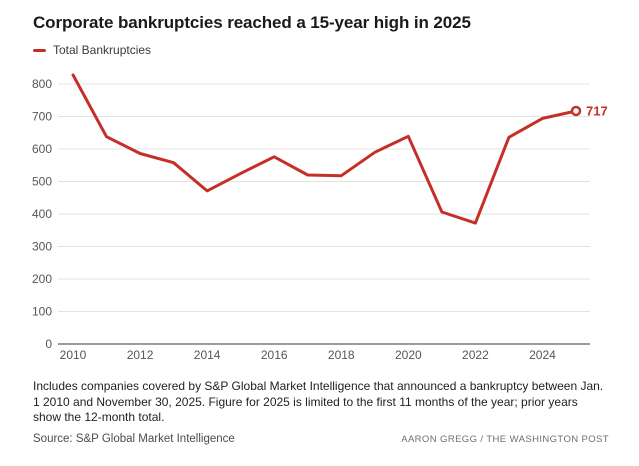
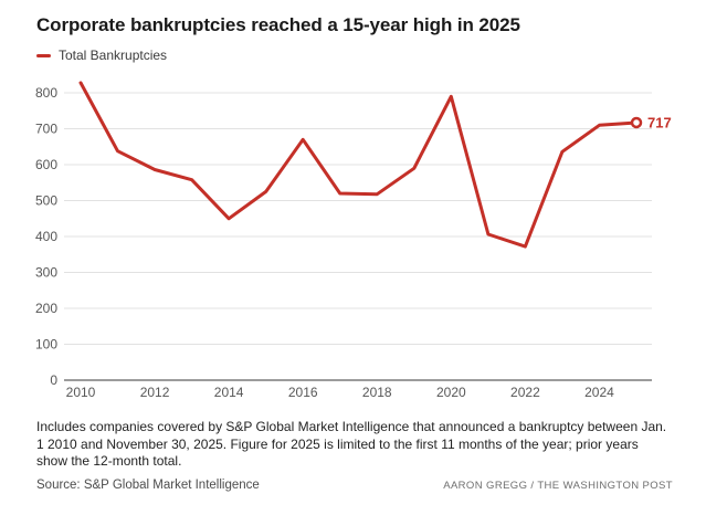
2014: 470 -> 450
2016: 580 -> 670
2020: 640 -> 790
2024: 690 -> 710
